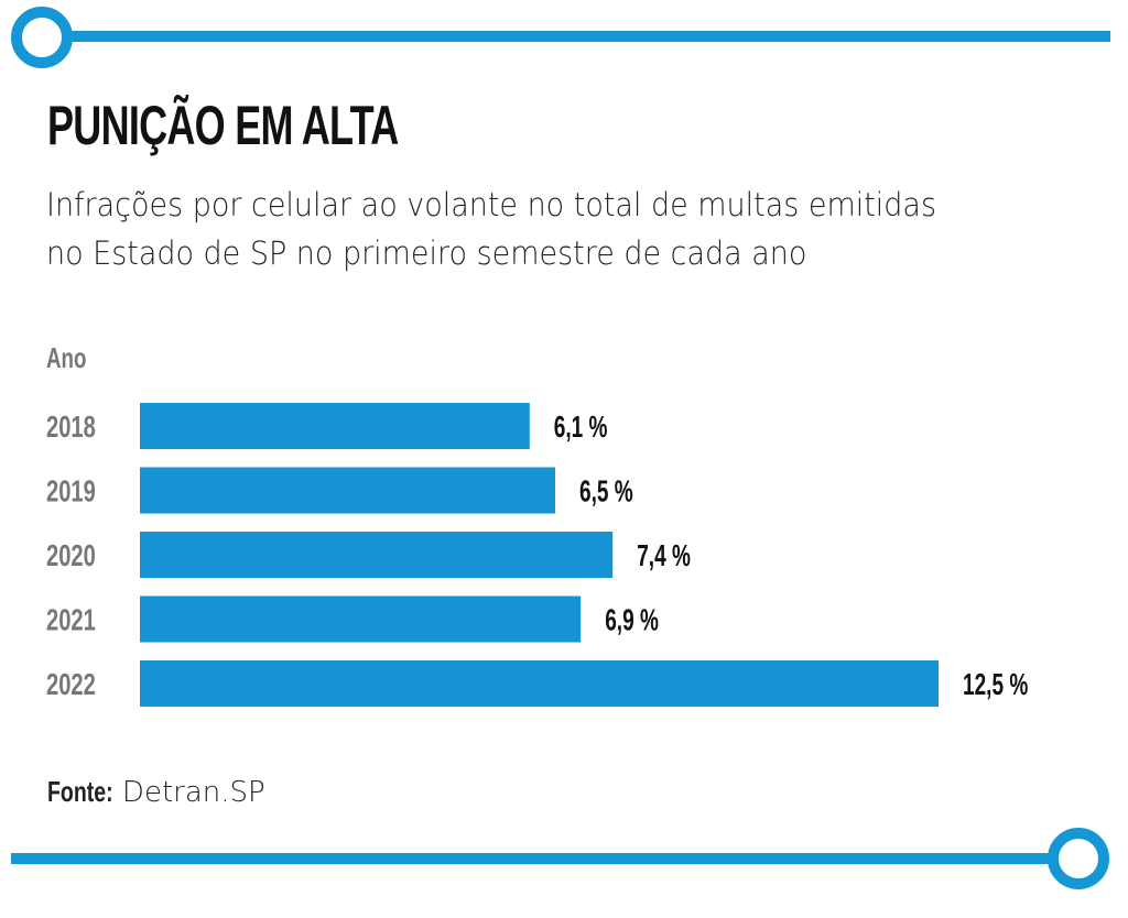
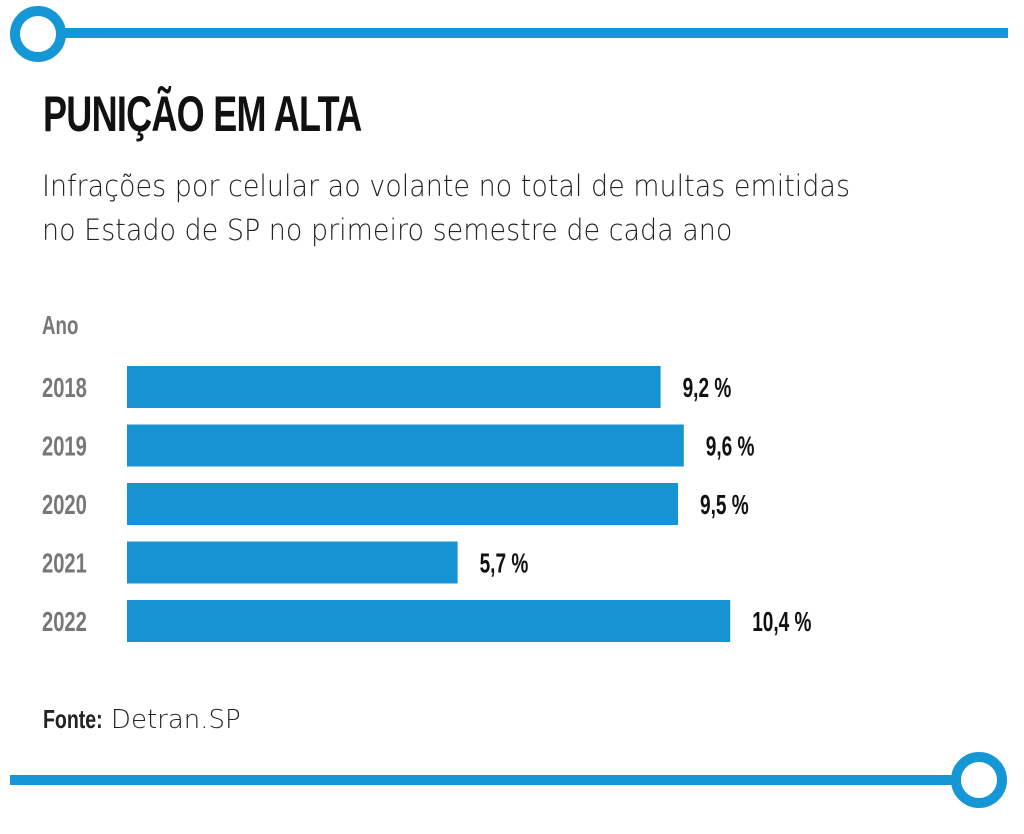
2018: 6,1 -> 9,2
2019: 6,5 -> 9,6
2020: 7,4 -> 9,5
2021: 6,9 -> 5,7
2022: 12,5 -> 10,4
